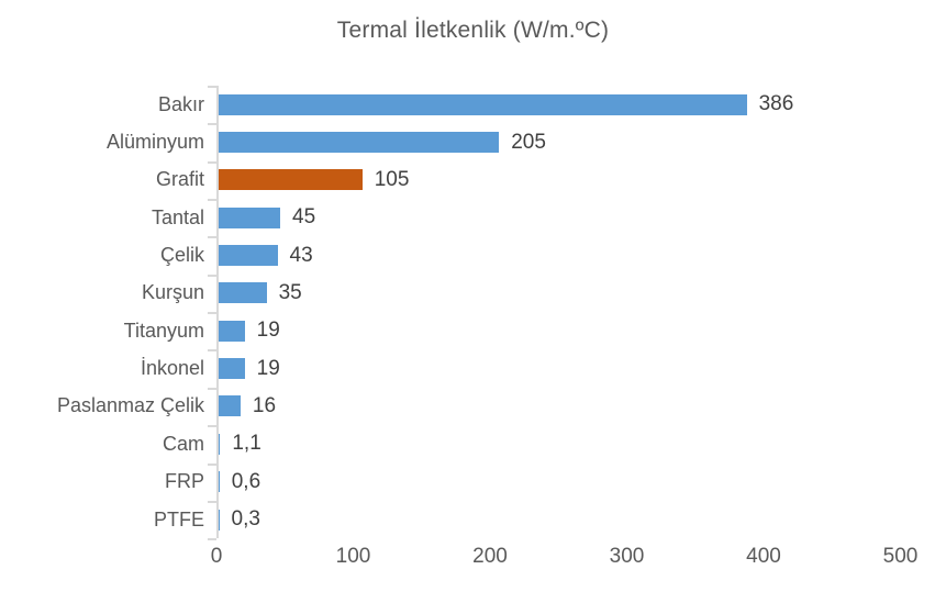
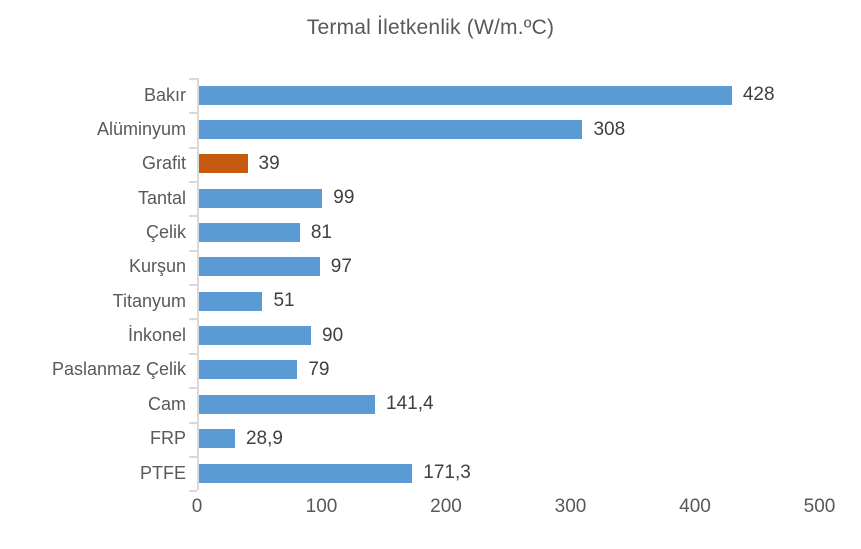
Bakır: 386 -> 428
Alüminyum: 205 -> 308
Grafit: 105 -> 39
Tantal: 45 -> 99
Çelik: 43 -> 81
Kurşun: 35 -> 97
Titanyum: 19 -> 51
İnkonel: 19 -> 90
Paslanmaz Çelik: 16 -> 79
Cam: 1,1 -> 141,4
FRP: 0,6 -> 28,9
PTFE: 0,3 -> 171,3
